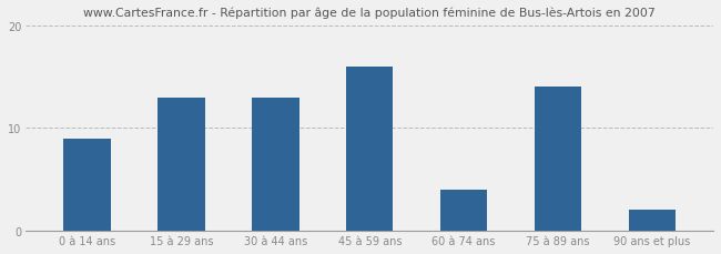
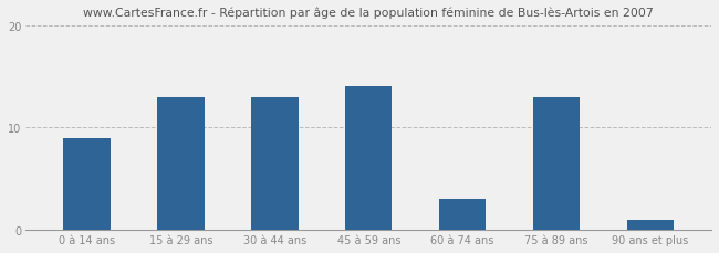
45 à 59 ans: 16 -> 14
60 à 74 ans: 4 -> 3
75 à 89 ans: 14 -> 13
90 ans et plus: 2 -> 1
